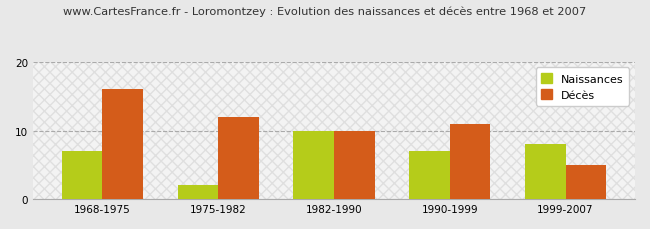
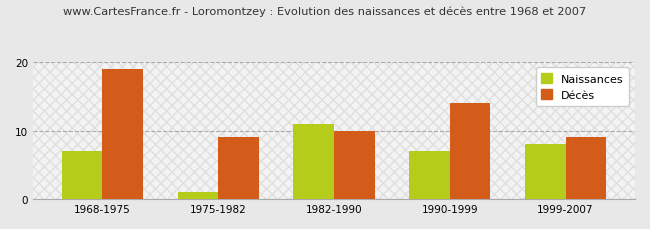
Décès/1968-1975: 16 -> 19
Naissances/1975-1982: 2 -> 1
Décès/1975-1982: 12 -> 9
Naissances/1982-1990: 10 -> 11
Décès/1990-1999: 11 -> 14
Décès/1999-2007: 5 -> 9
